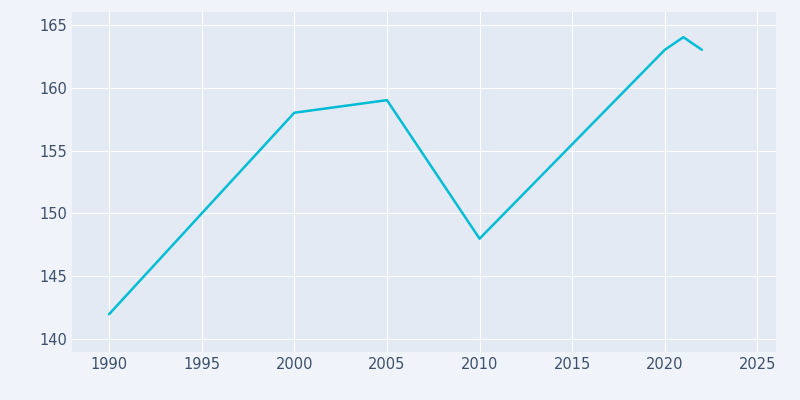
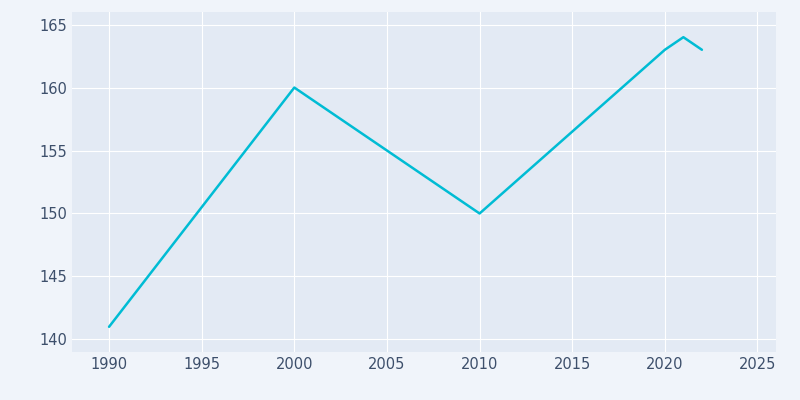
1990: 142 -> 141
2000: 158 -> 160
2005: 159 -> 155
2010: 148 -> 150
